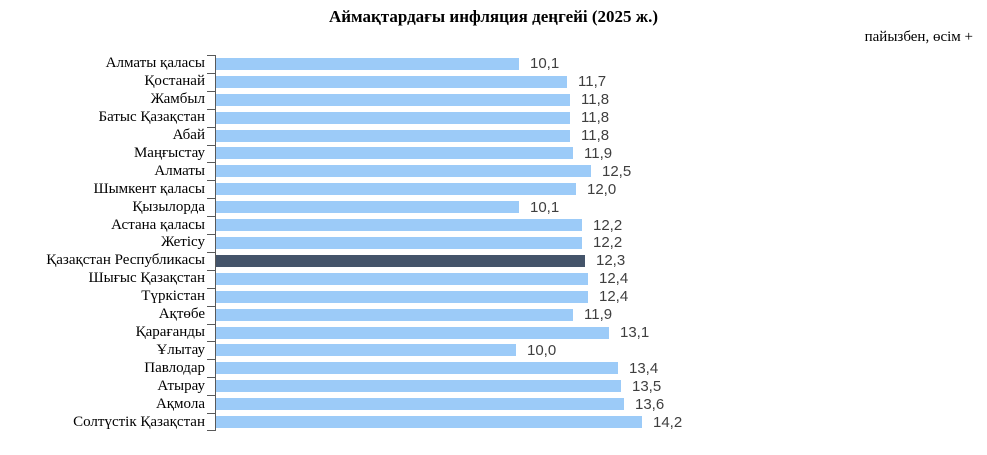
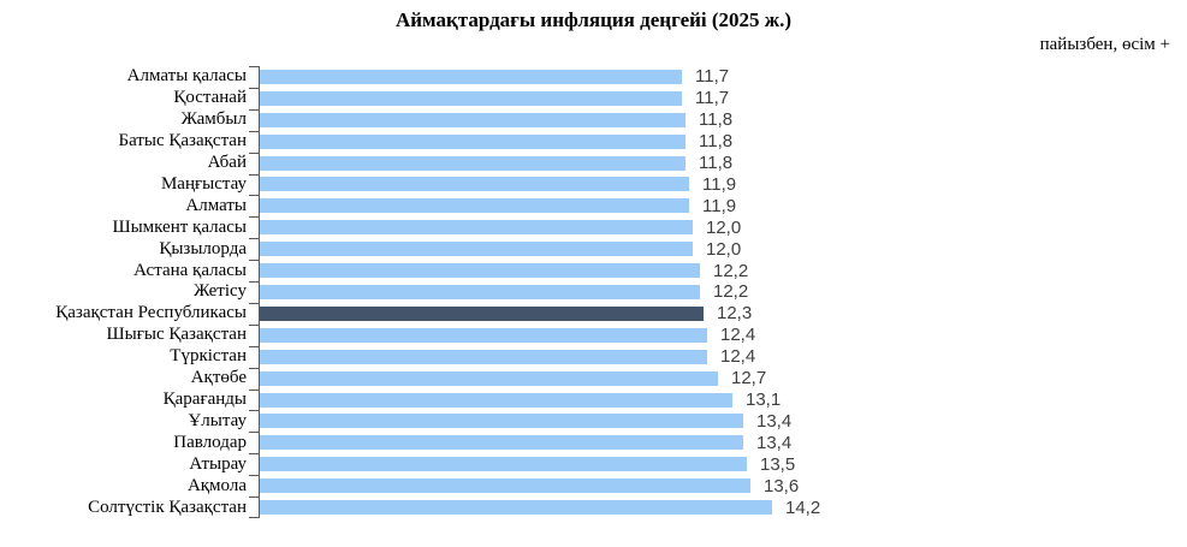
Алматы қаласы: 10,1 -> 11,7
Алматы: 12,5 -> 11,9
Қызылорда: 10,1 -> 12,0
Ақтөбе: 11,9 -> 12,7
Ұлытау: 10,0 -> 13,4
